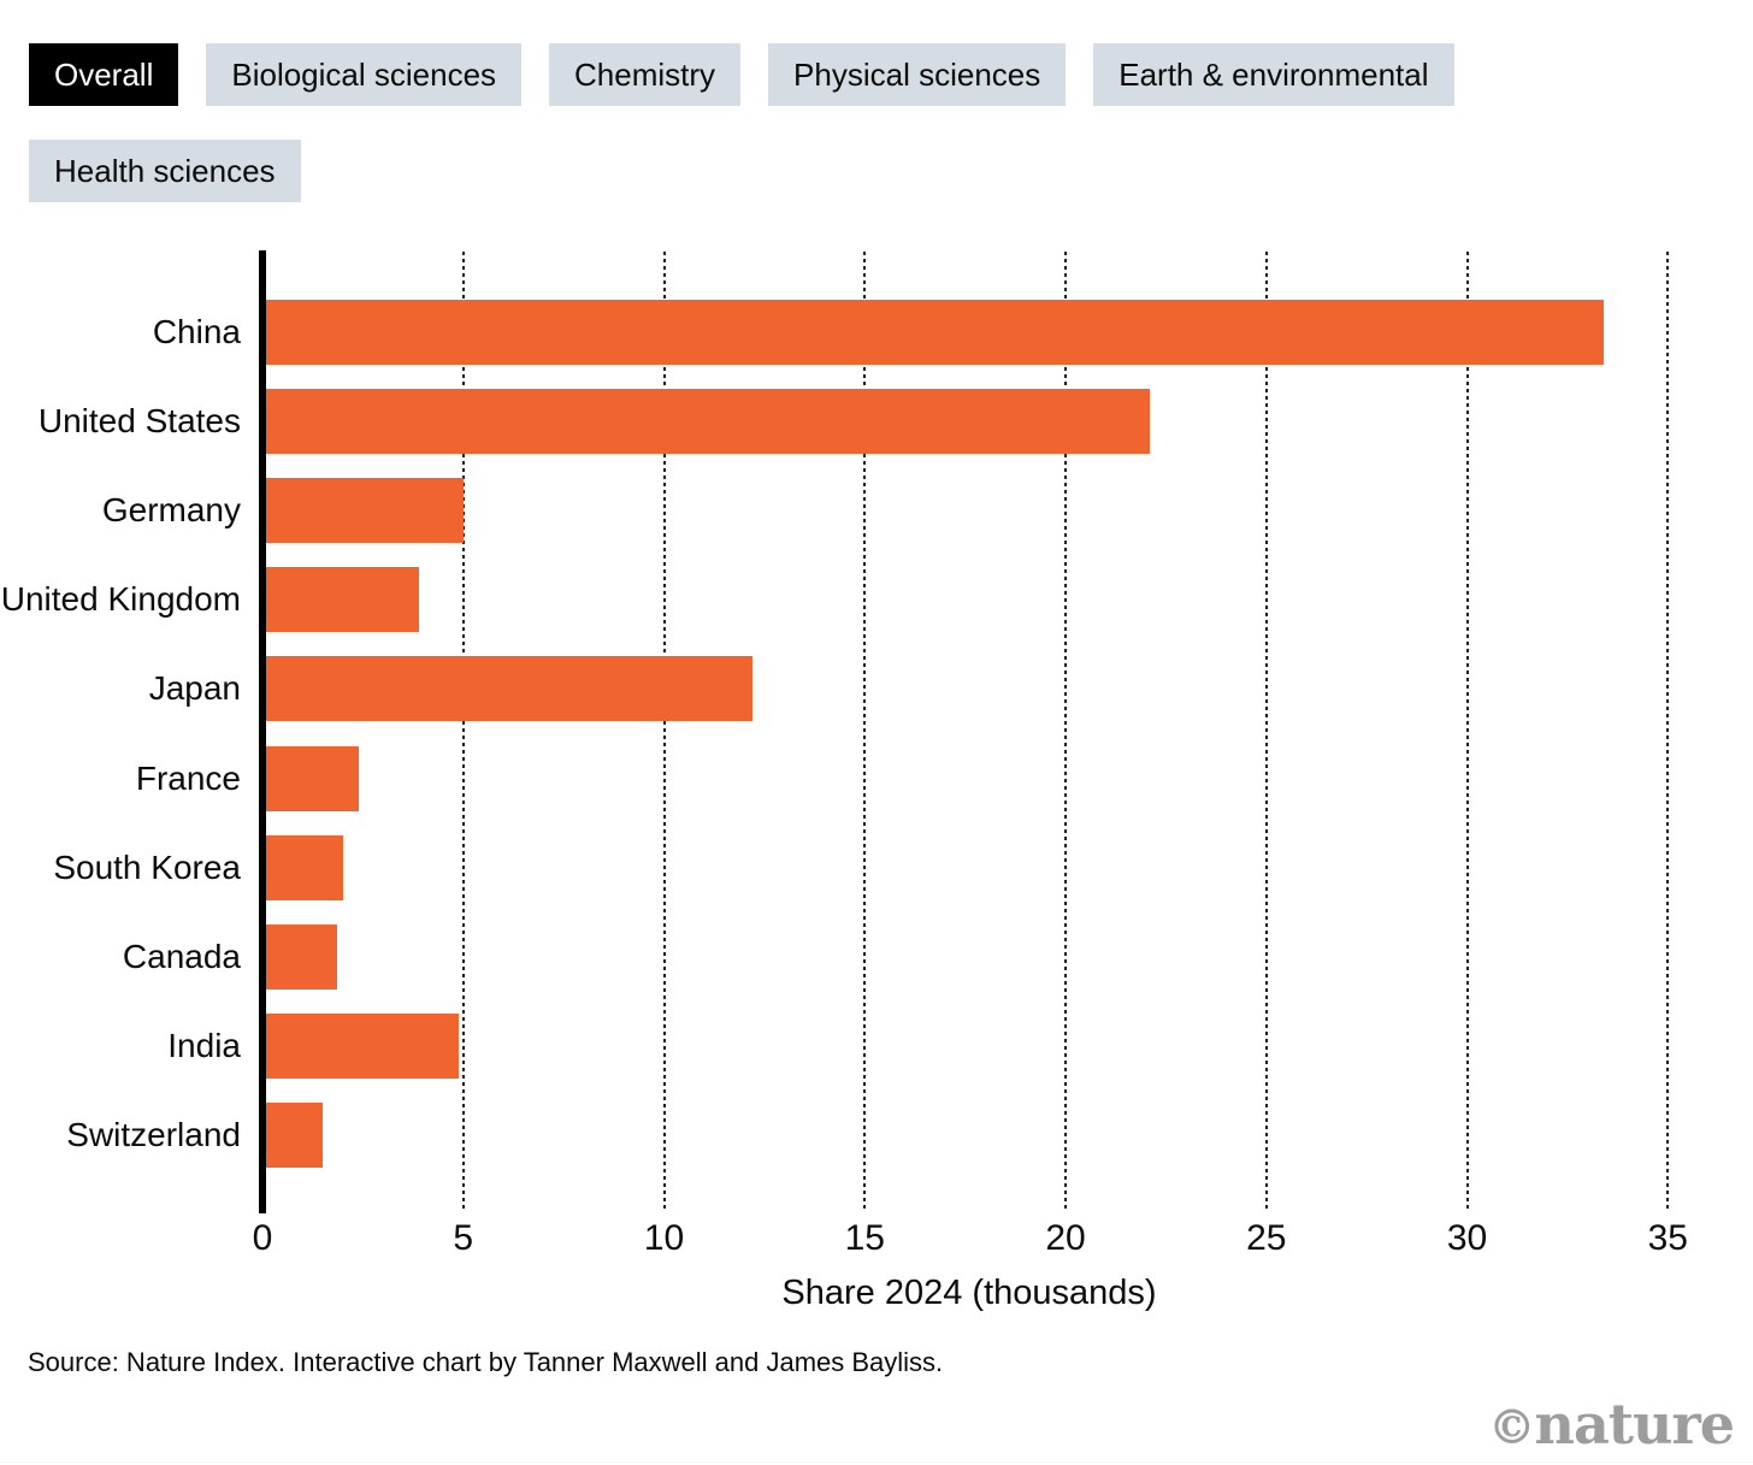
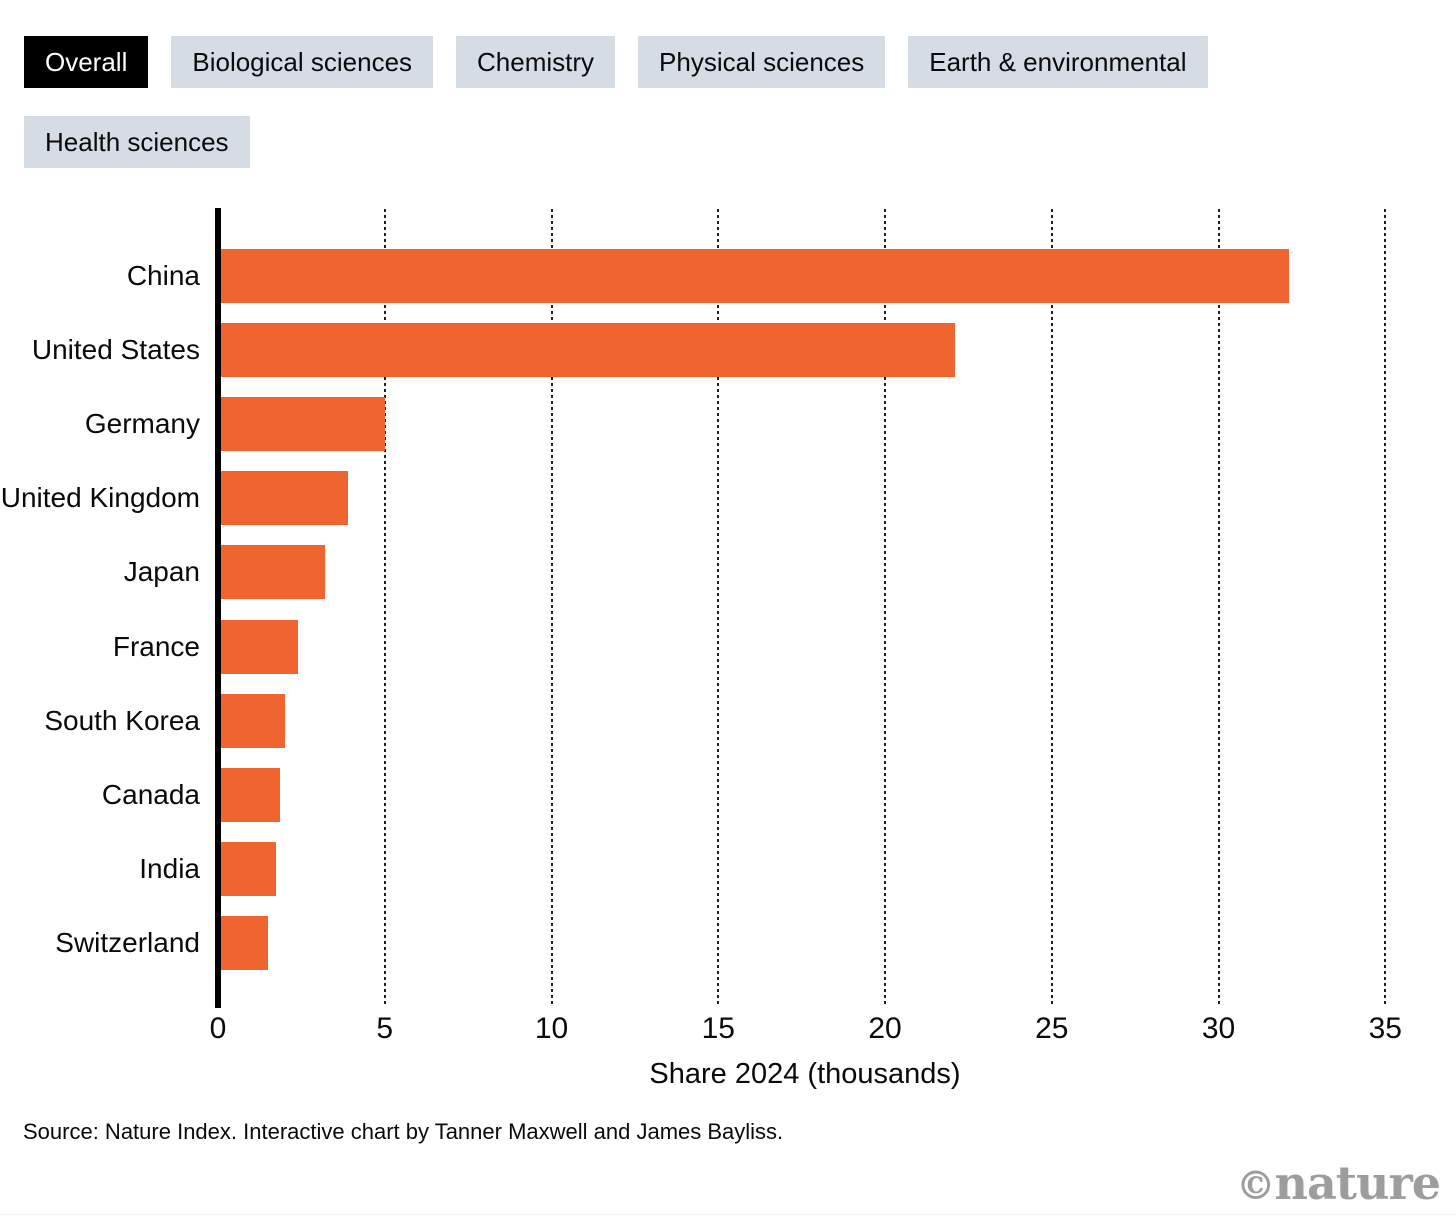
China: 33.4 -> 32.1
Japan: 12.2 -> 3.2
India: 4.9 -> 1.8
